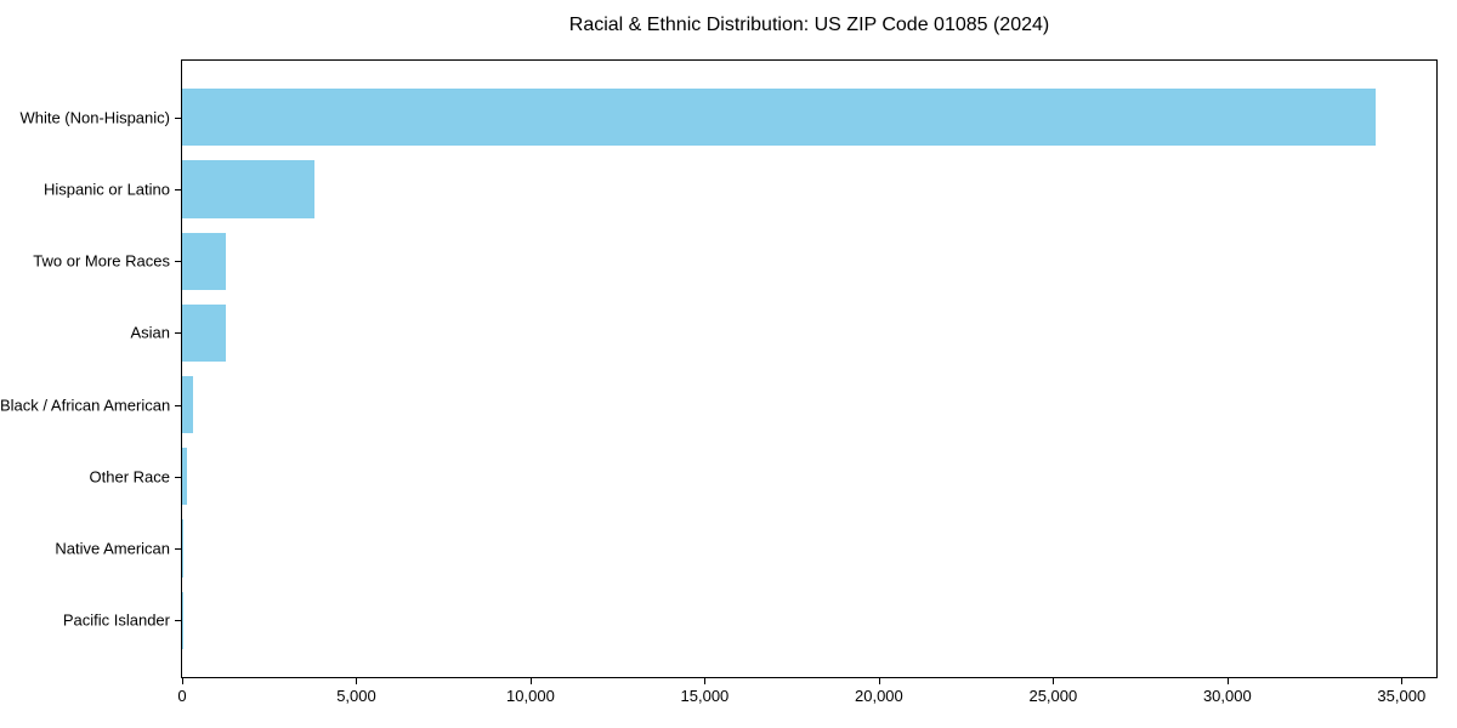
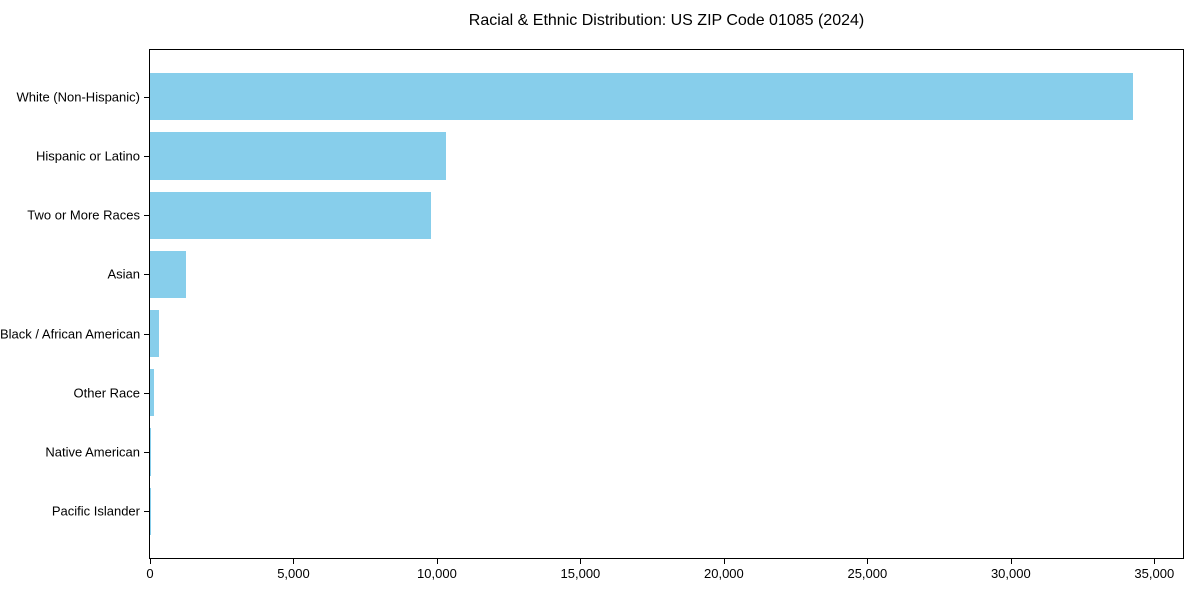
Hispanic or Latino: 3800 -> 10300
Two or More Races: 1300 -> 9800
